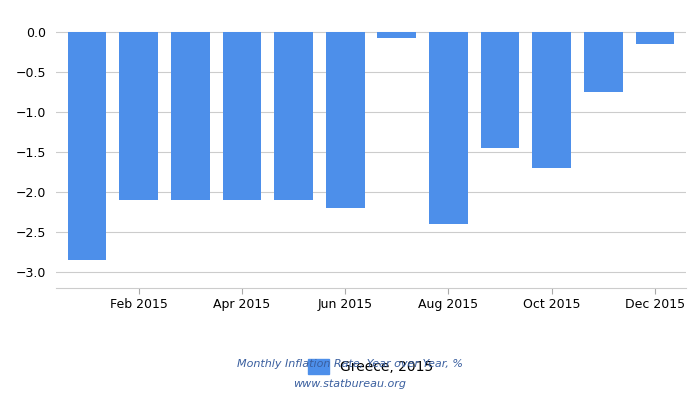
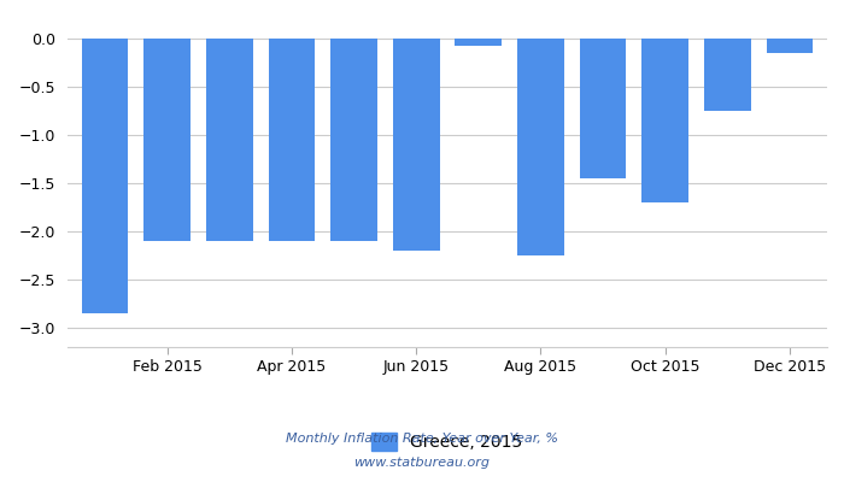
Aug 2015: -2.40 -> -2.25
